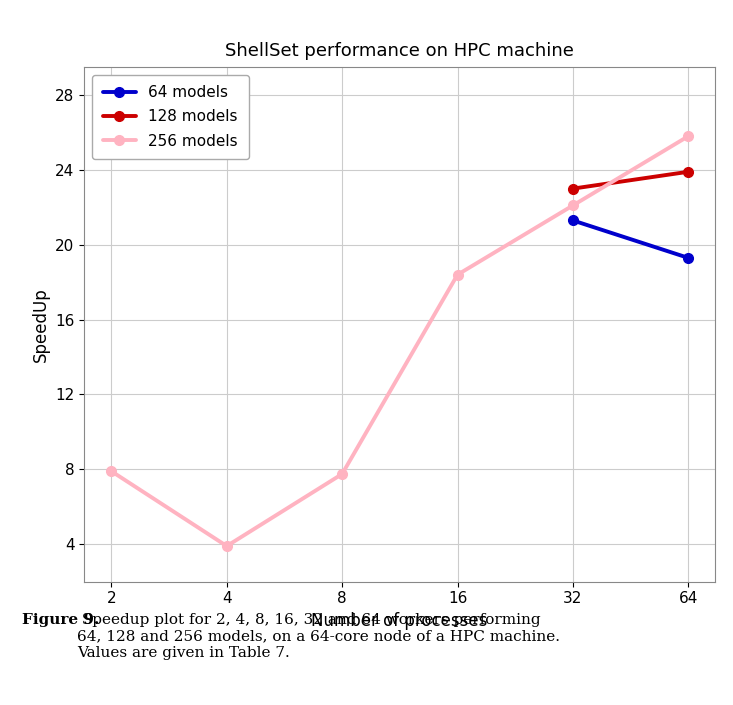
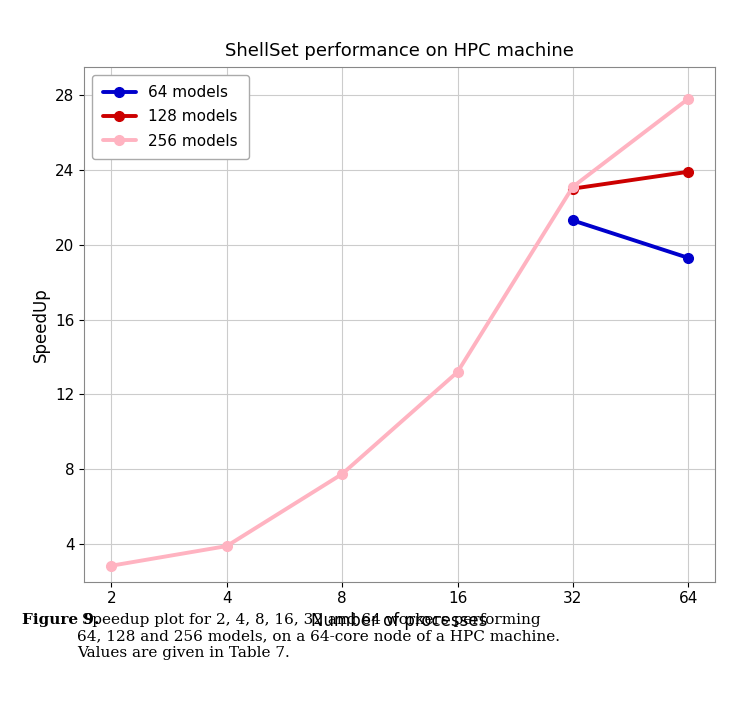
2: 7.9 -> 2.9
16: 18.4 -> 13.2
32: 22.1 -> 23.1
64: 25.8 -> 27.8
